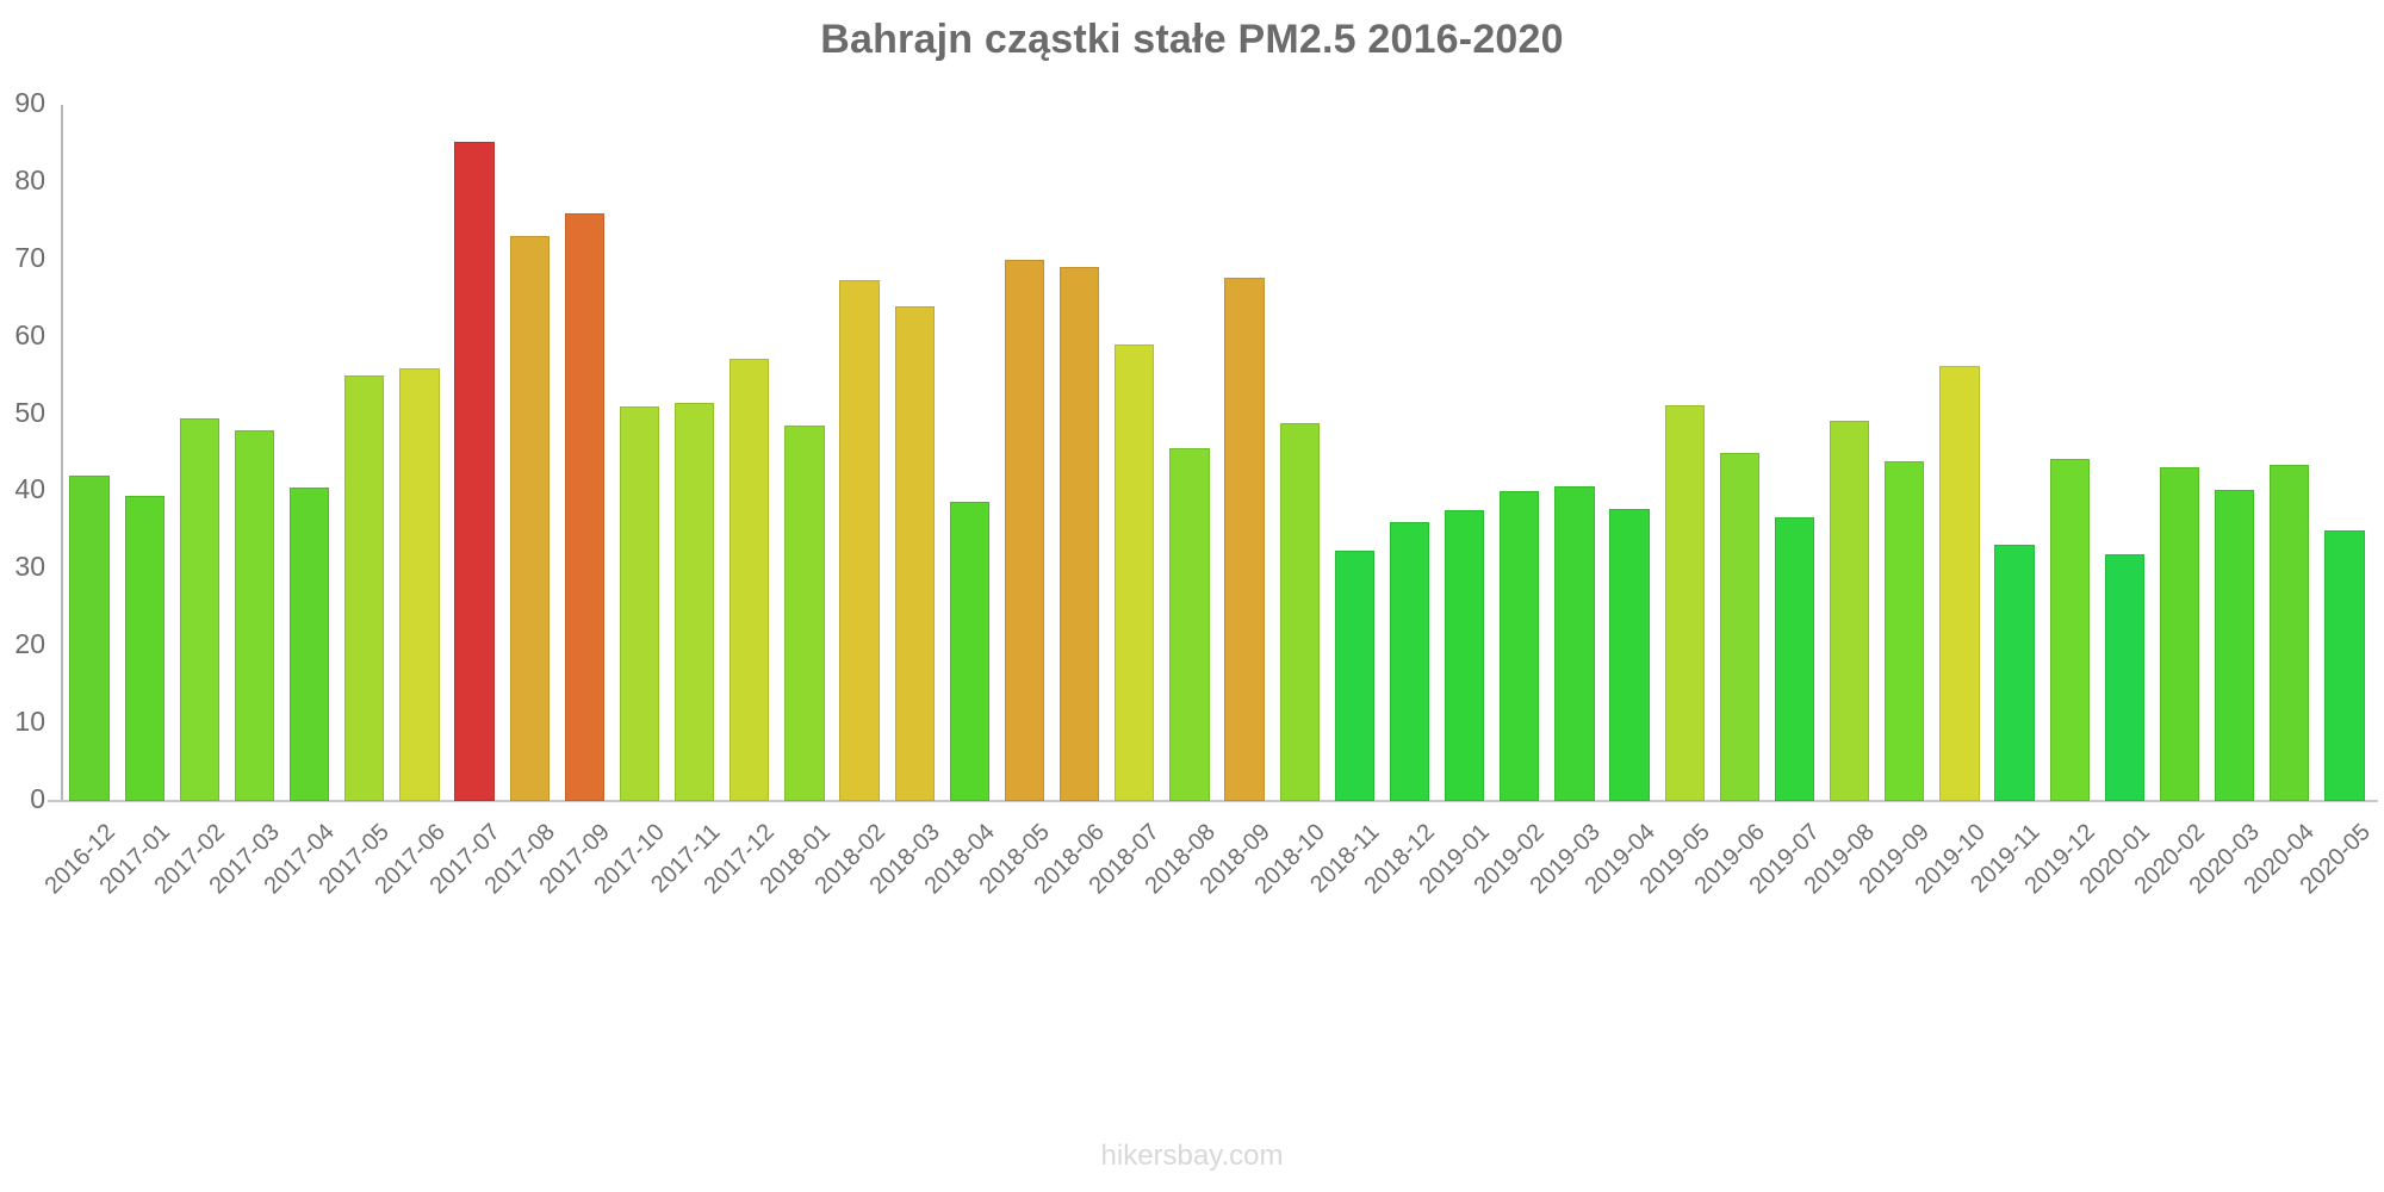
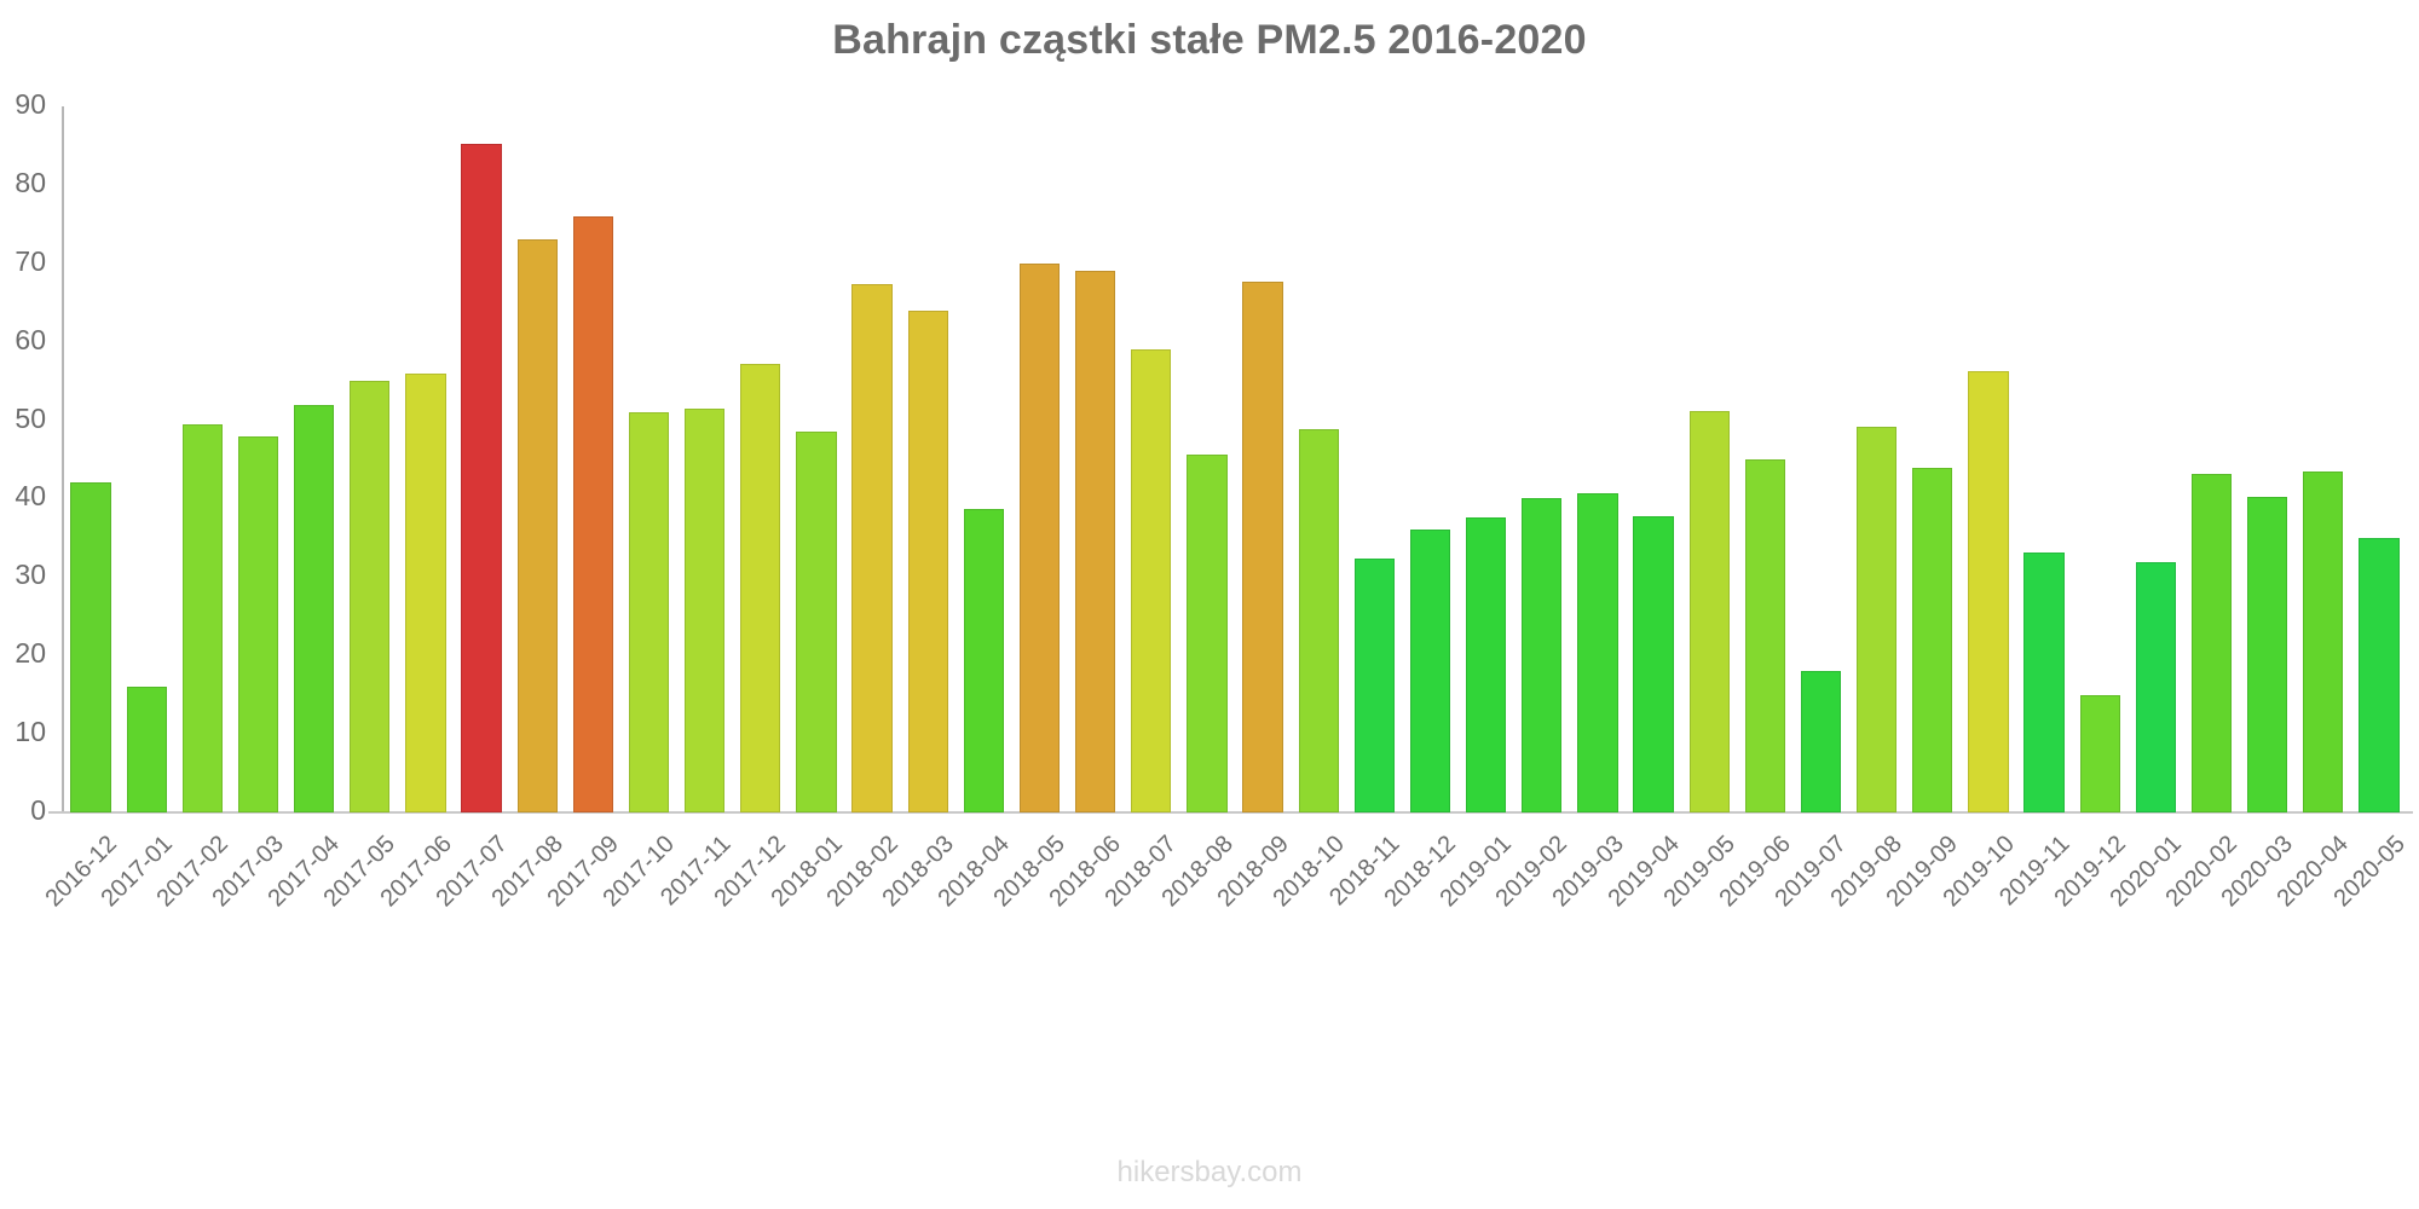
2017-01: 40 -> 16
2017-04: 40 -> 52
2019-07: 37 -> 18
2019-12: 44 -> 15
